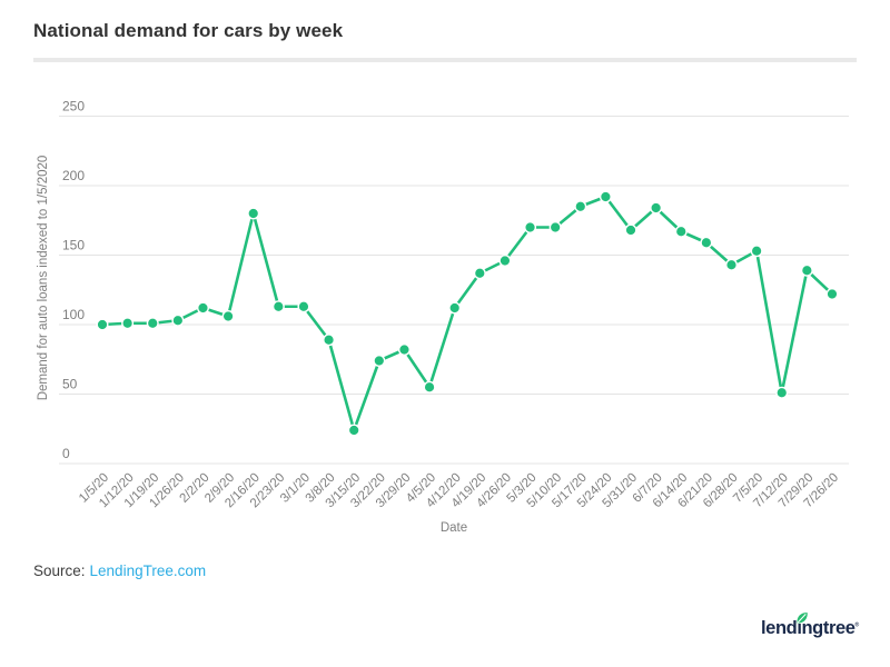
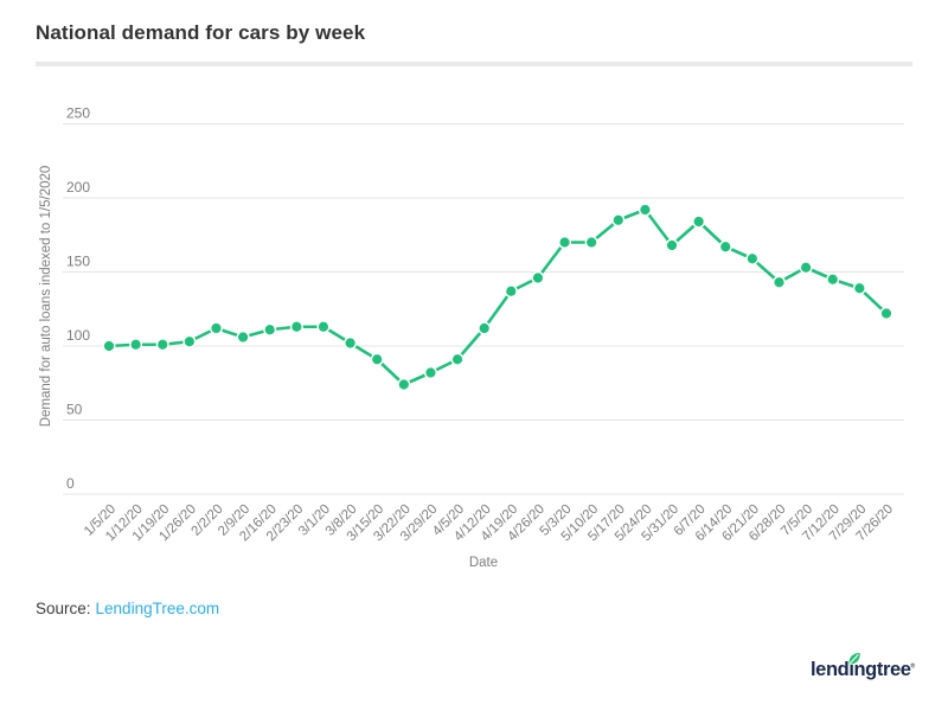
2/16/20: 180 -> 111
3/8/20: 89 -> 102
3/15/20: 24 -> 91
4/5/20: 55 -> 91
7/12/20: 51 -> 145
